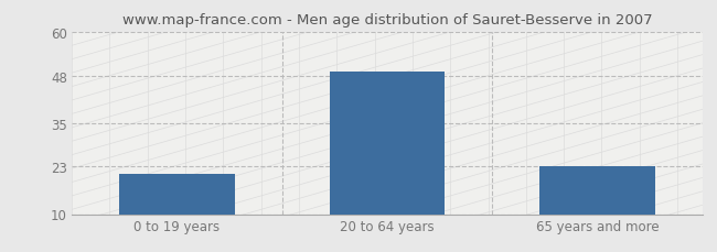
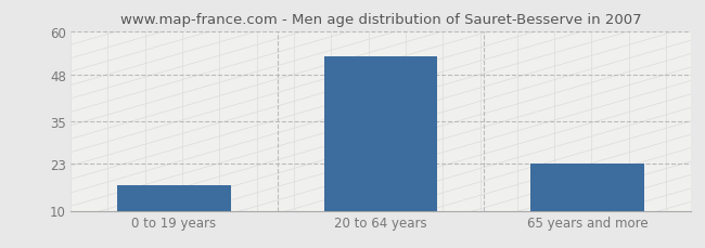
0 to 19 years: 21 -> 17
20 to 64 years: 49 -> 53
